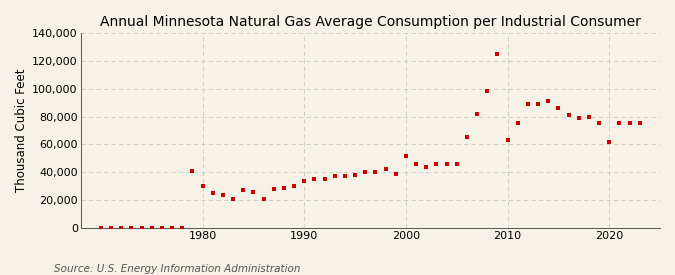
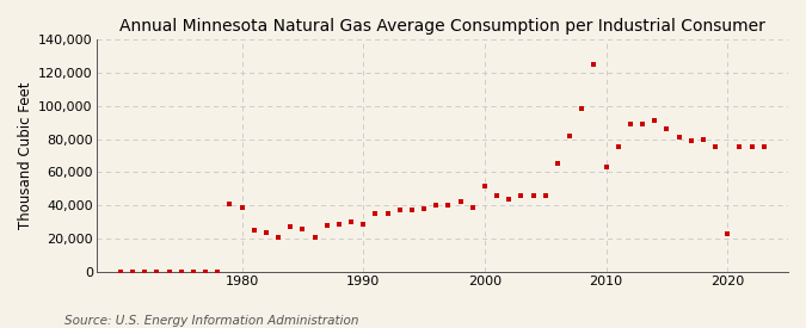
1980: 30,000 -> 39,000
1990: 34,000 -> 29,000
2020: 62,000 -> 23,000
